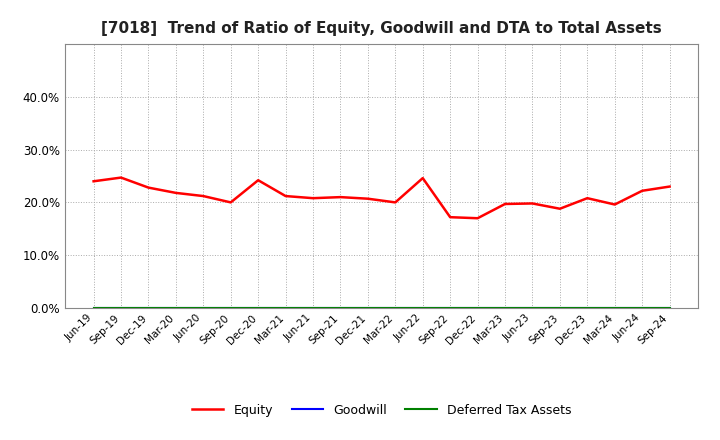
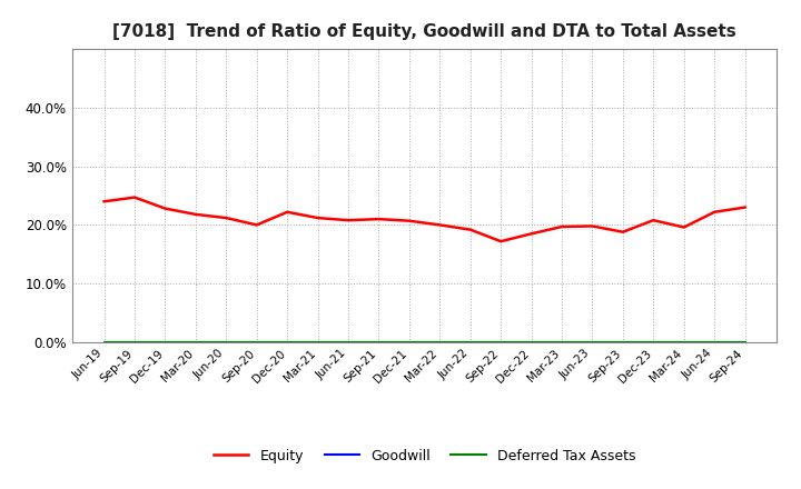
Equity/Dec-20: 24.2% -> 22.2%
Equity/Jun-22: 24.6% -> 19.2%
Equity/Dec-22: 17.0% -> 18.5%
